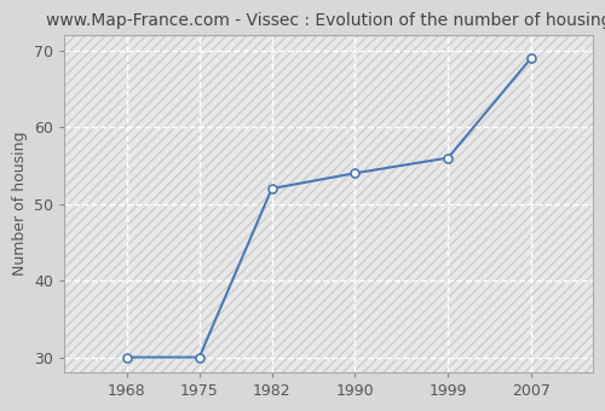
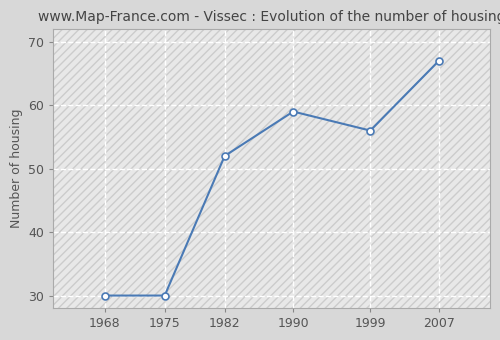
1990: 54 -> 59
2007: 69 -> 67
